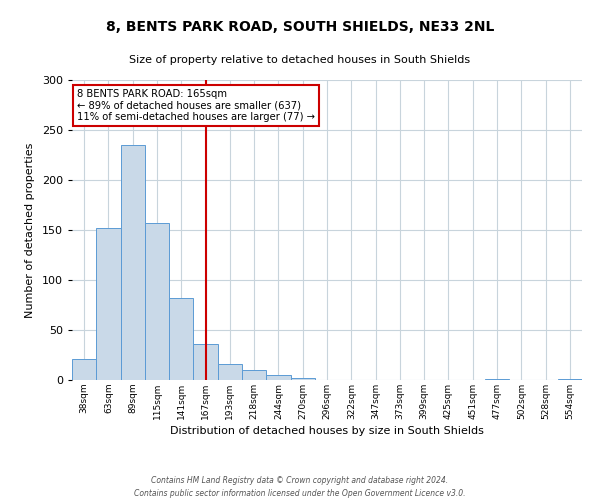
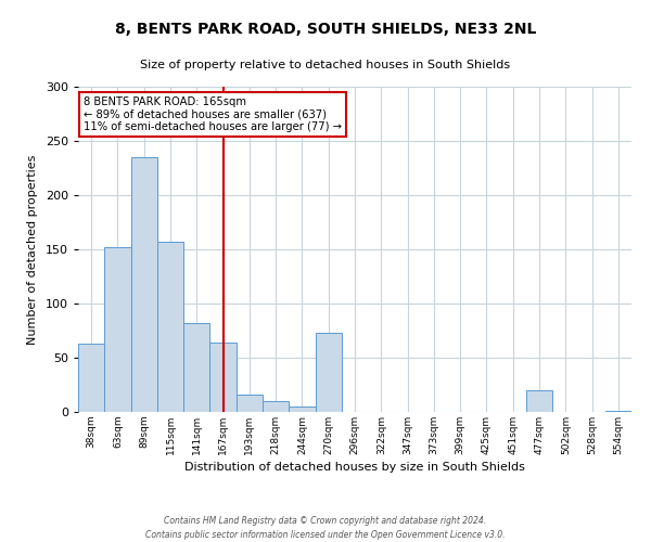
38sqm: 21 -> 63
167sqm: 36 -> 64
270sqm: 2 -> 73
477sqm: 1 -> 20
